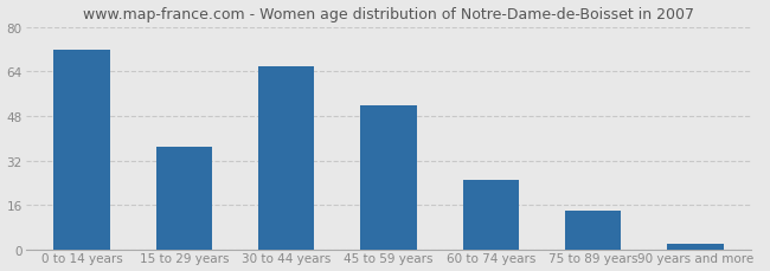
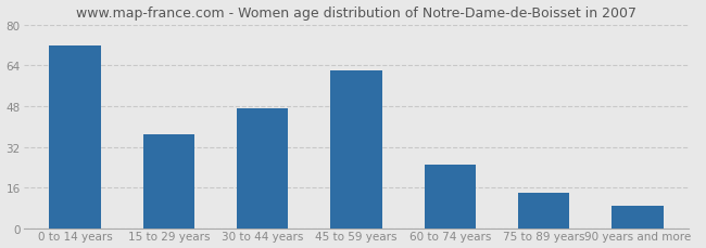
30 to 44 years: 66 -> 47
45 to 59 years: 52 -> 62
90 years and more: 2 -> 9
